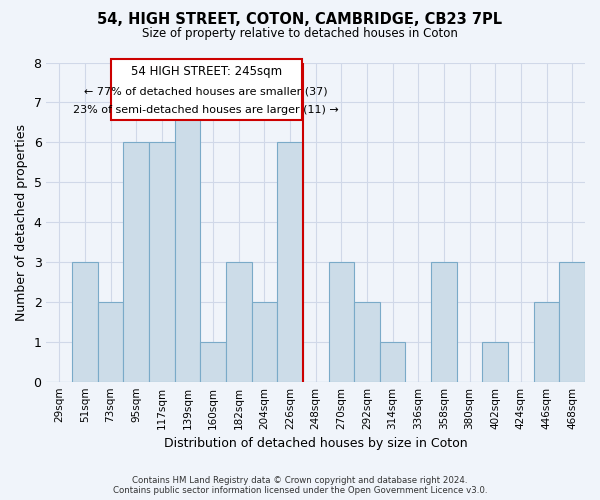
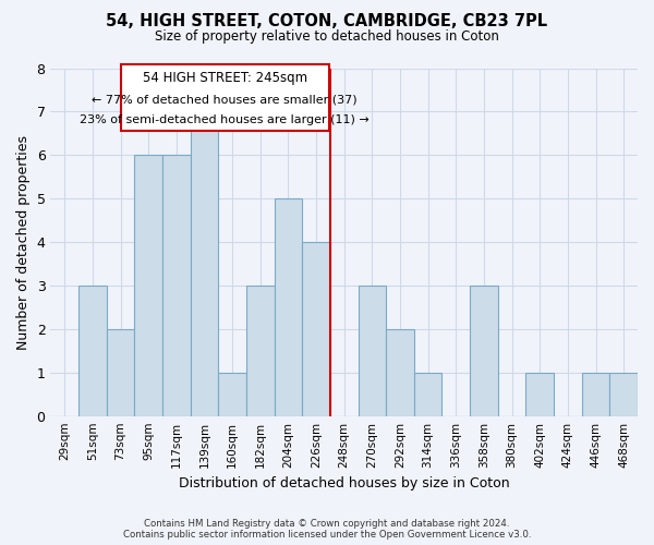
204sqm: 2 -> 5
226sqm: 6 -> 4
446sqm: 2 -> 1
468sqm: 3 -> 1
